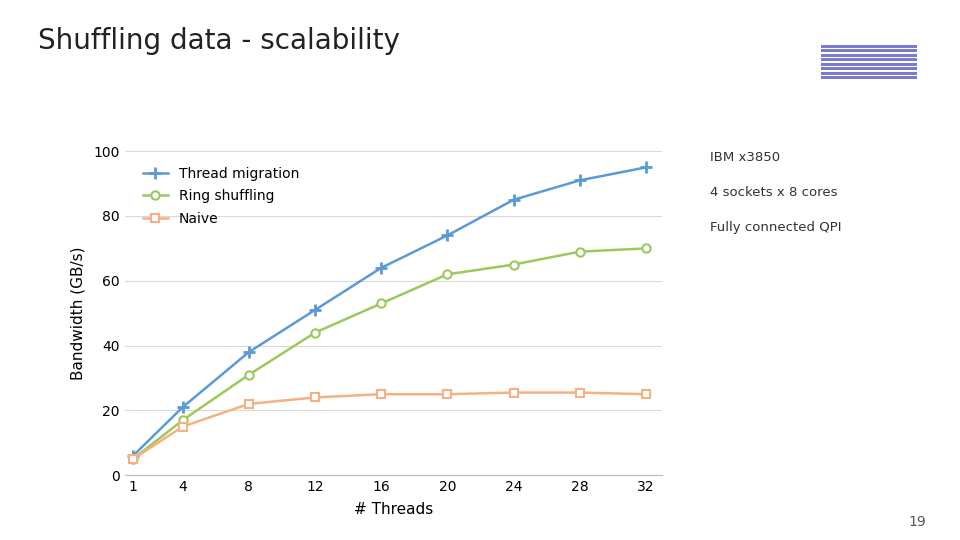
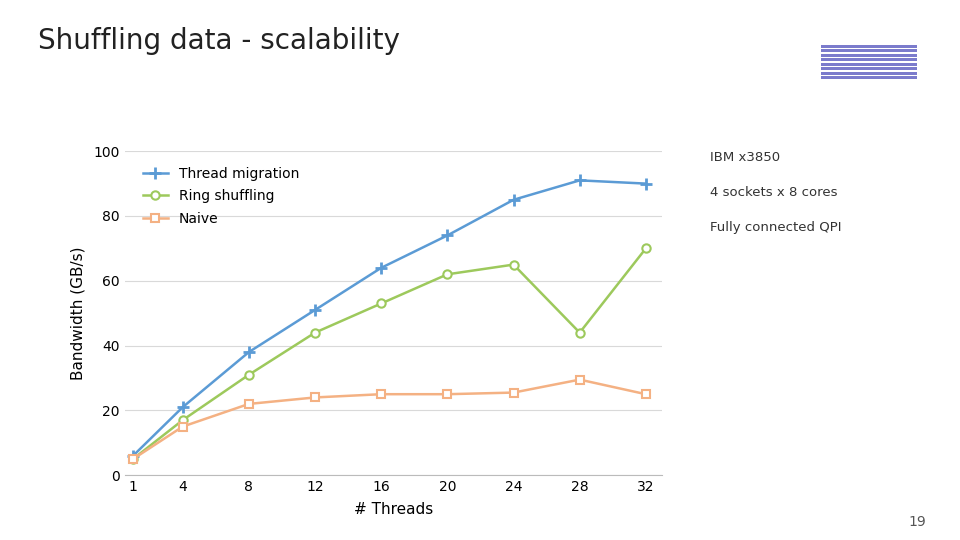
Ring shuffling/28: 69 -> 44
Naive/28: 25.5 -> 29.5
Thread migration/32: 95 -> 90
